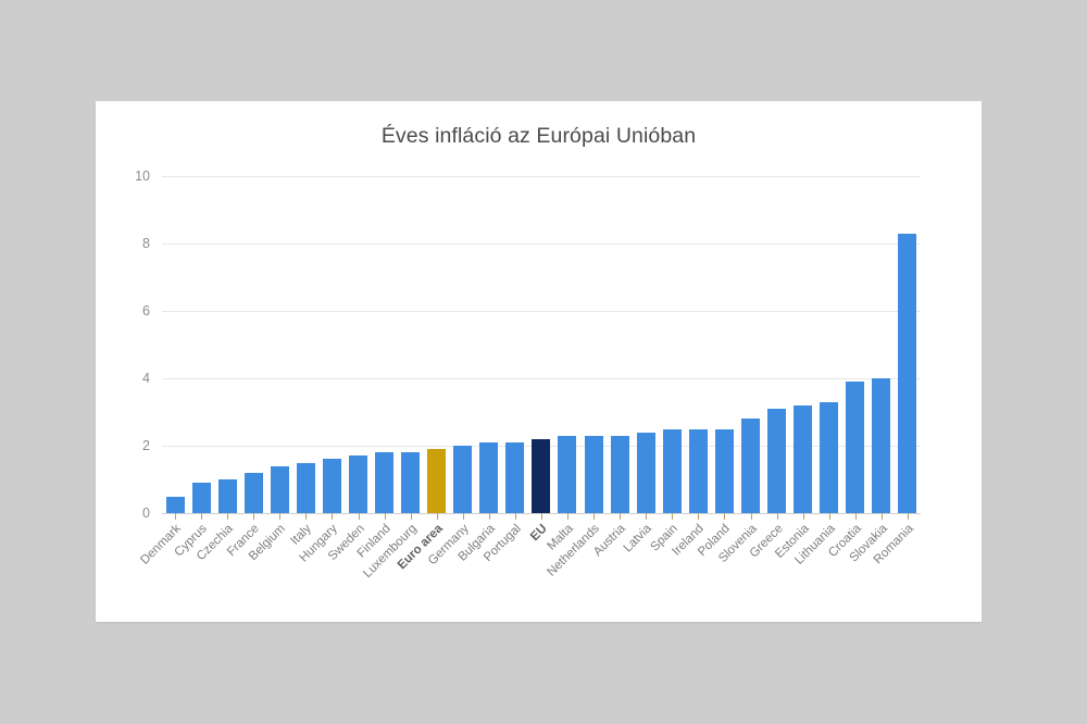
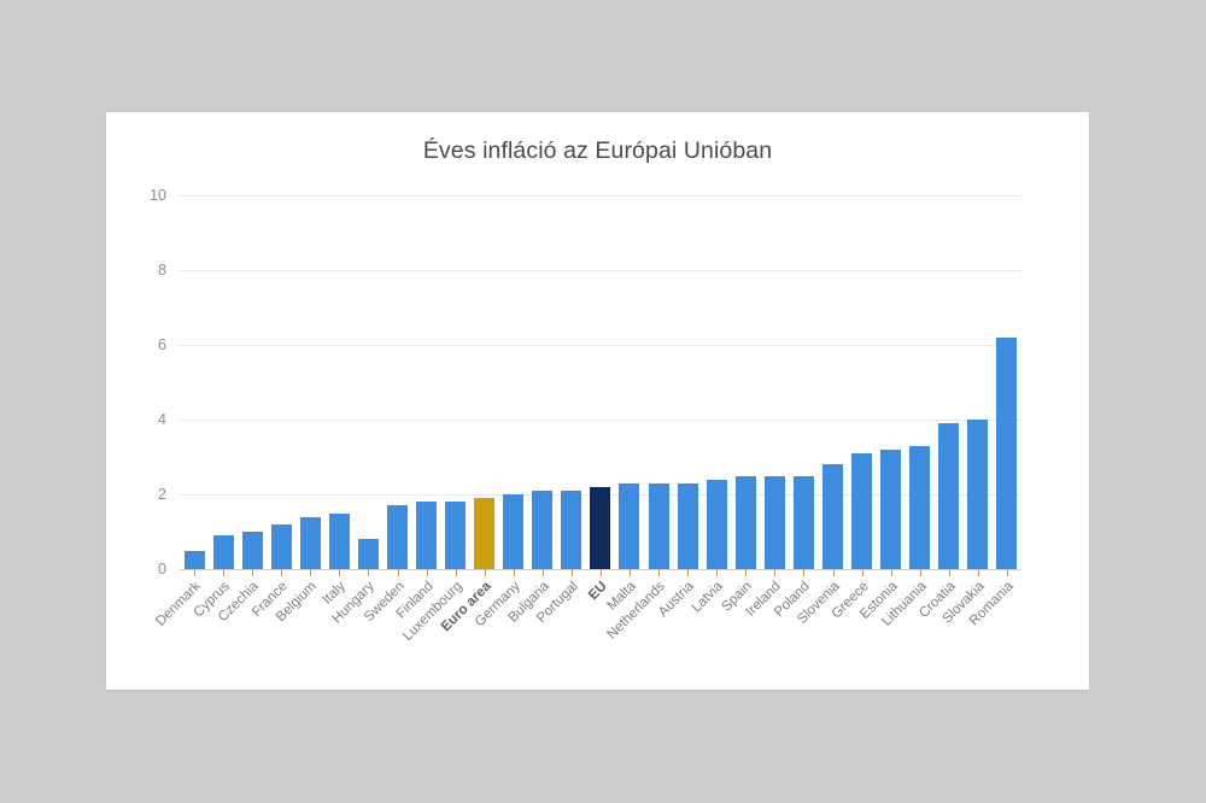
Hungary: 1.6 -> 0.8
Romania: 8.3 -> 6.2
